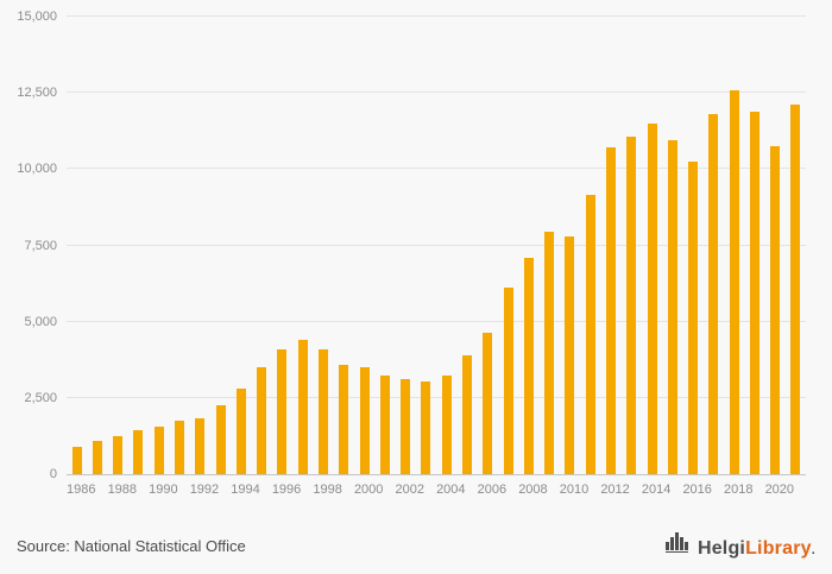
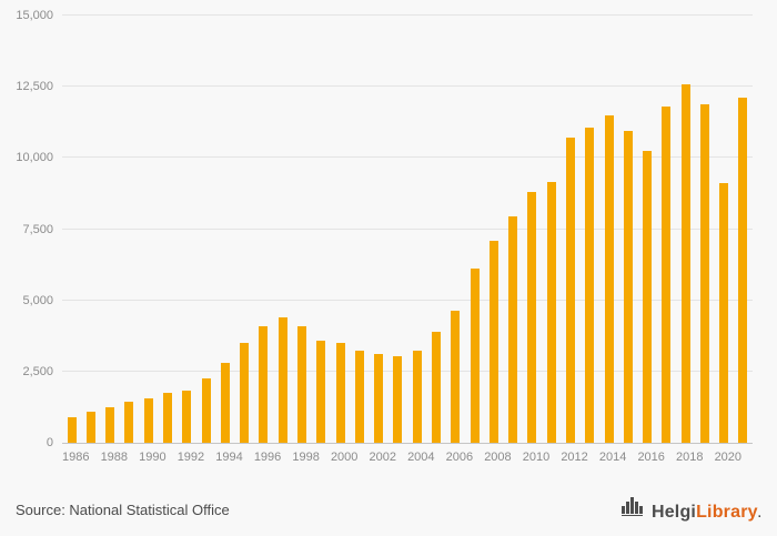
2010: 7800 -> 8800
2020: 10800 -> 9100
